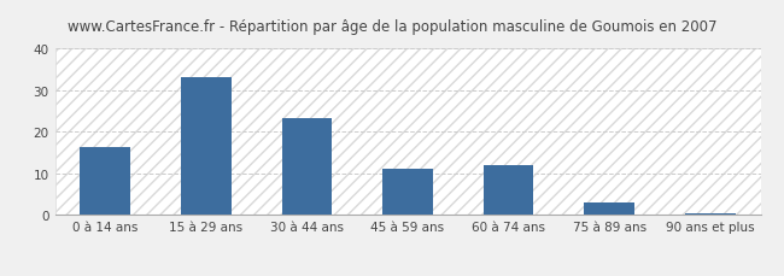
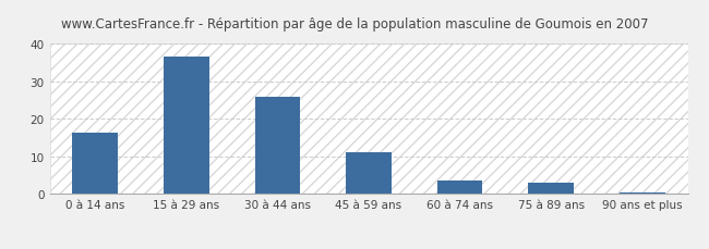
15 à 29 ans: 33.3 -> 36.5
30 à 44 ans: 23.3 -> 26.0
60 à 74 ans: 12.0 -> 3.5
